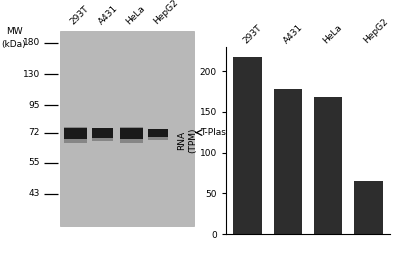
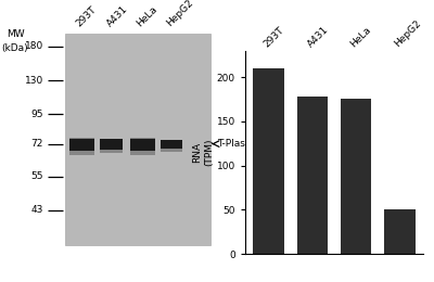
293T: 218 -> 210
HeLa: 168 -> 176
HepG2: 65 -> 50
